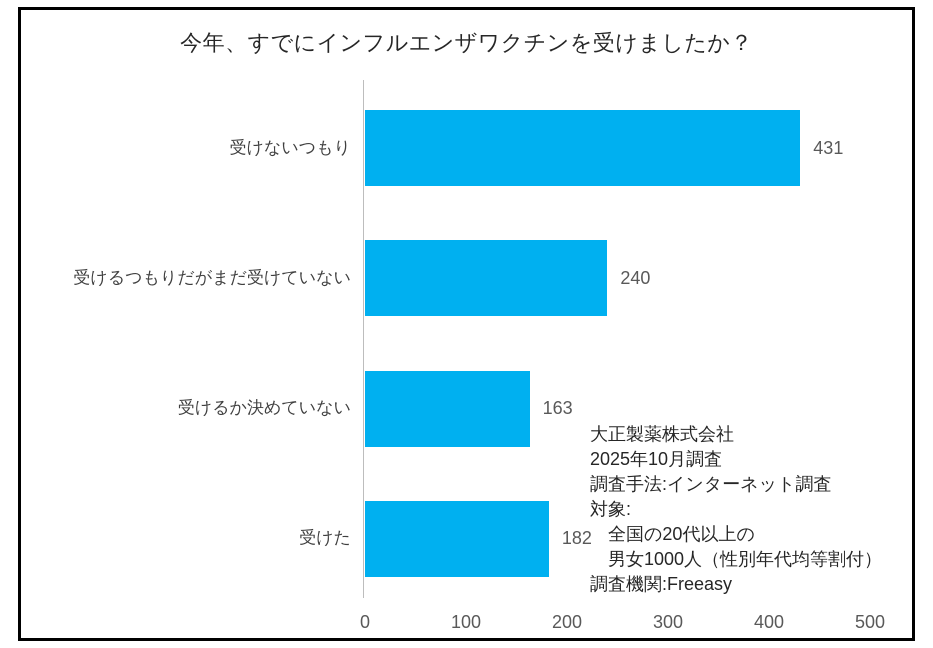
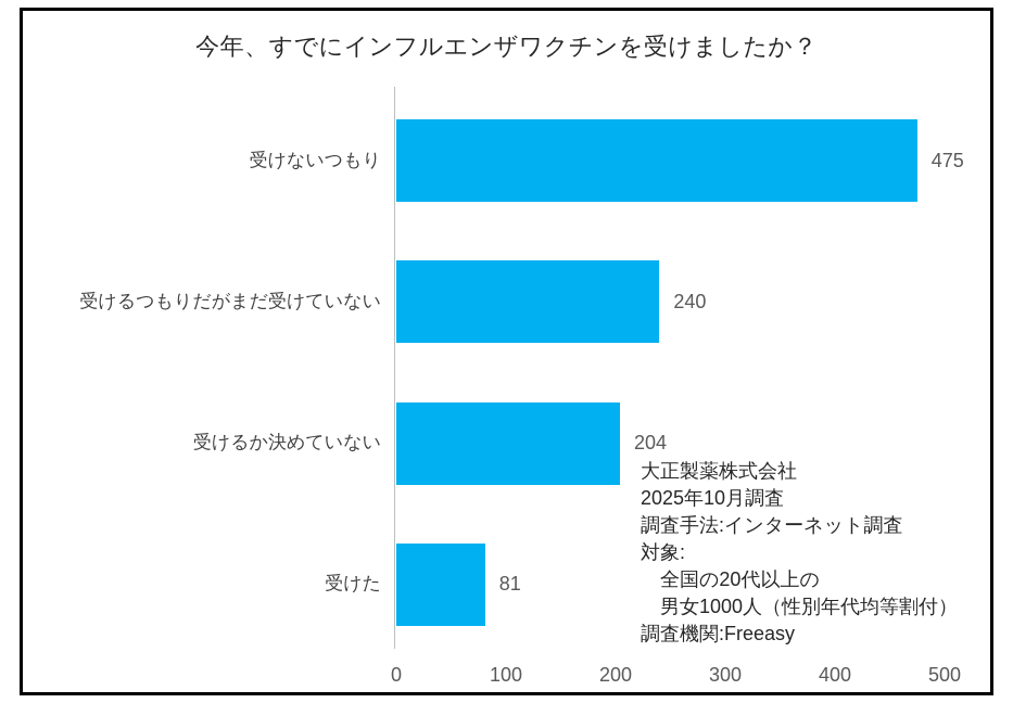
受けないつもり: 431 -> 475
受けるか決めていない: 163 -> 204
受けた: 182 -> 81
